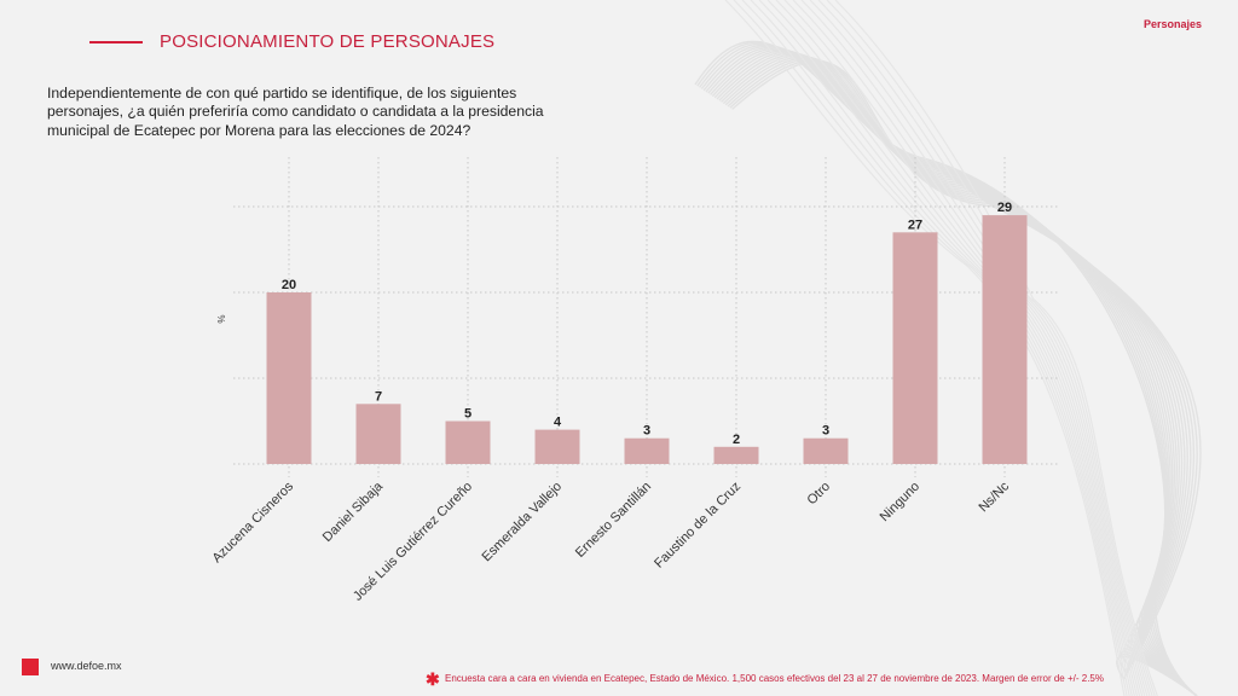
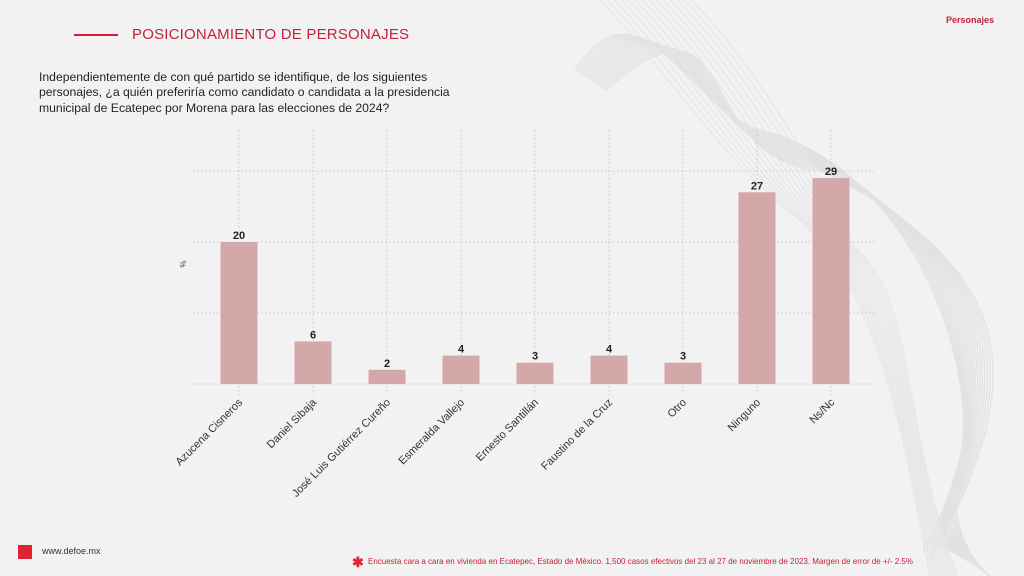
Daniel Sibaja: 7 -> 6
José Luis Gutiérrez Cureño: 5 -> 2
Faustino de la Cruz: 2 -> 4
